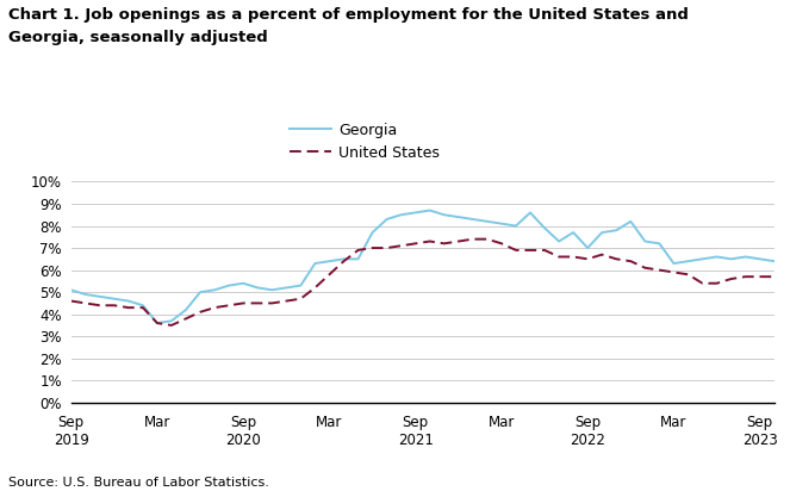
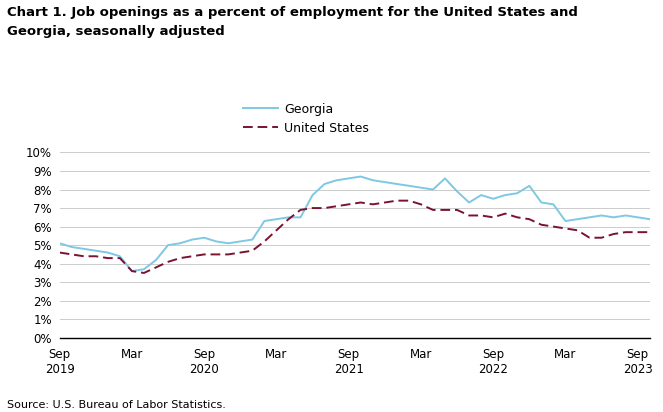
Georgia/Sep 2022: 7.0% -> 7.5%
